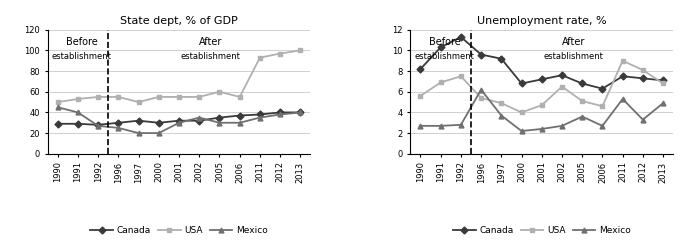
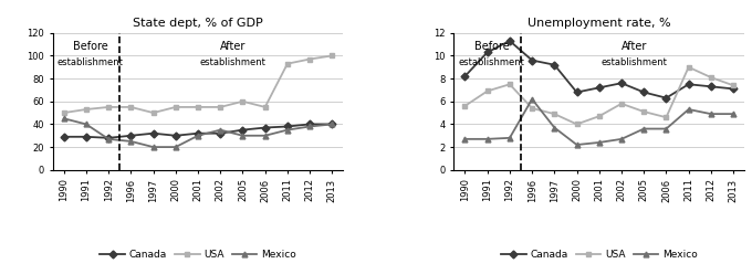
Unemployment rate, %/USA/2002: 6.5 -> 5.8
Unemployment rate, %/Mexico/2006: 2.7 -> 3.6
Unemployment rate, %/Mexico/2012: 3.3 -> 4.9
Unemployment rate, %/USA/2013: 6.8 -> 7.4
